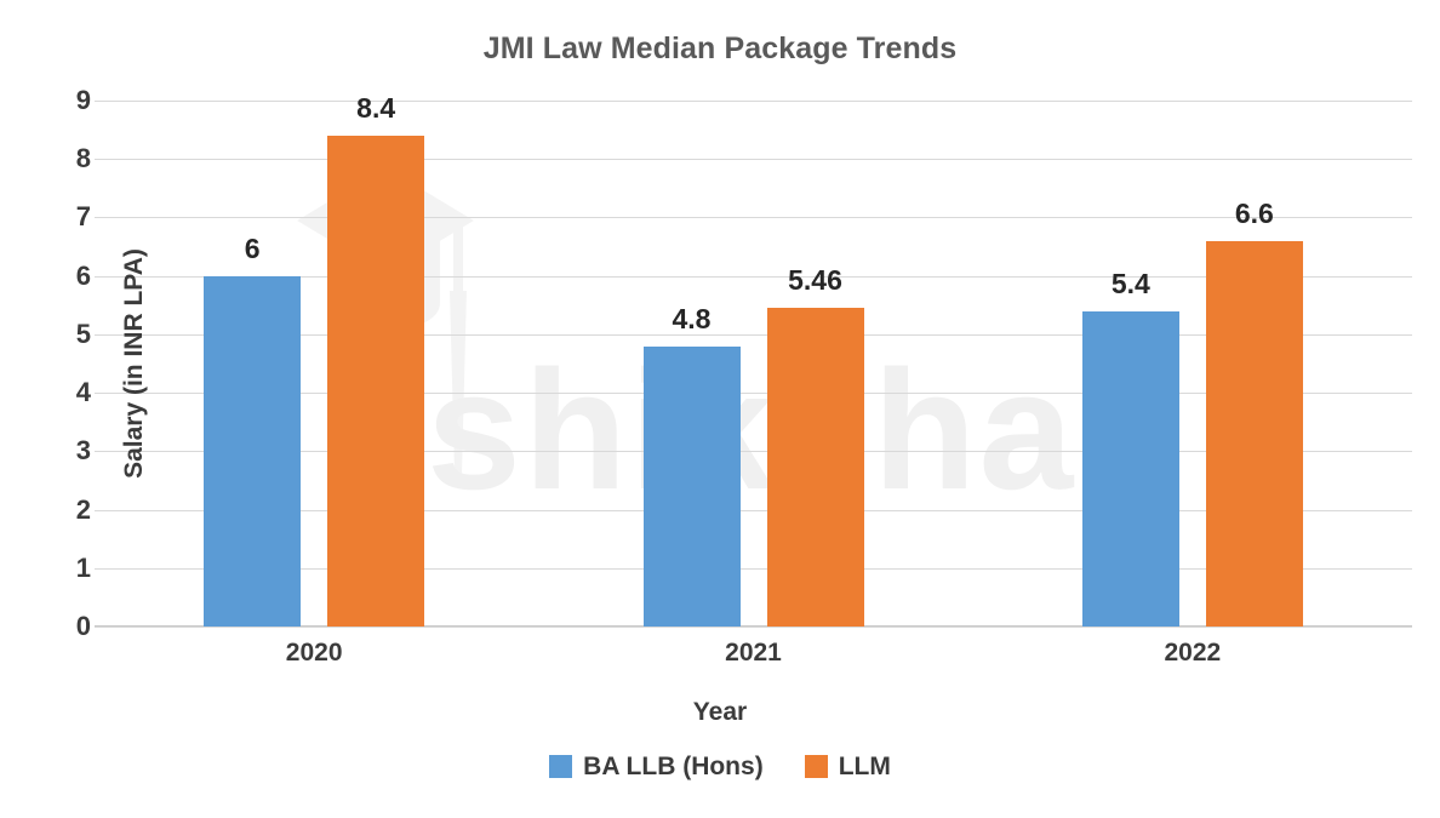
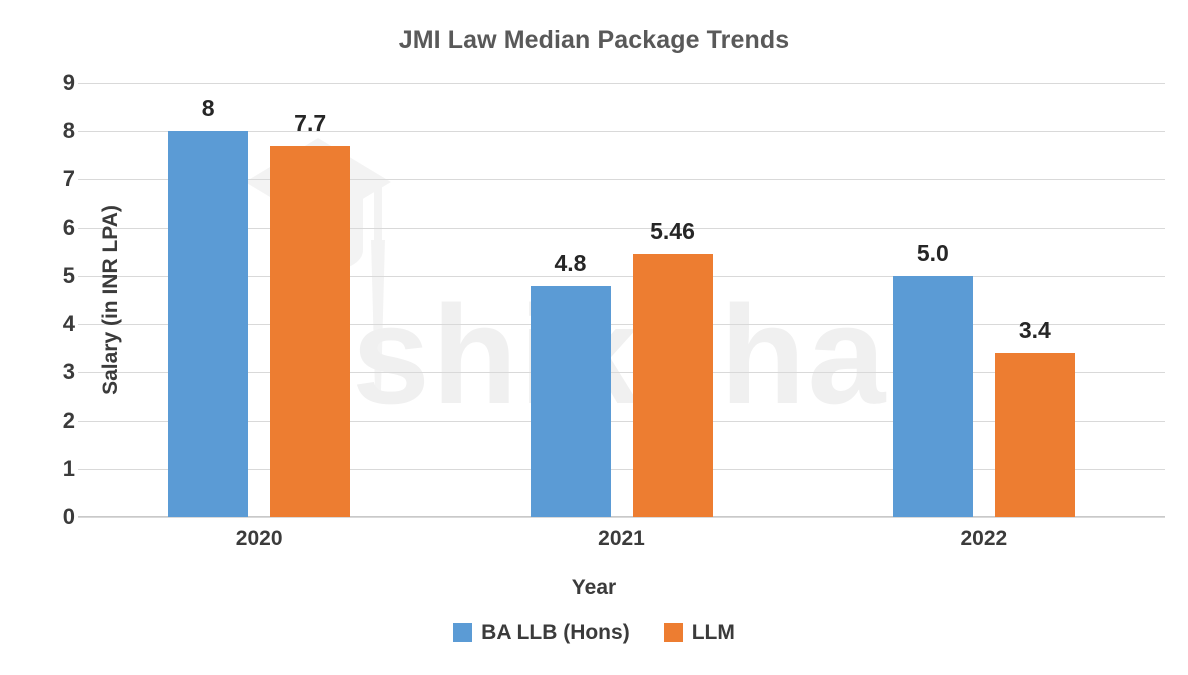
BA LLB (Hons)/2020: 6 -> 8
LLM/2020: 8.4 -> 7.7
BA LLB (Hons)/2022: 5.4 -> 5.0
LLM/2022: 6.6 -> 3.4
